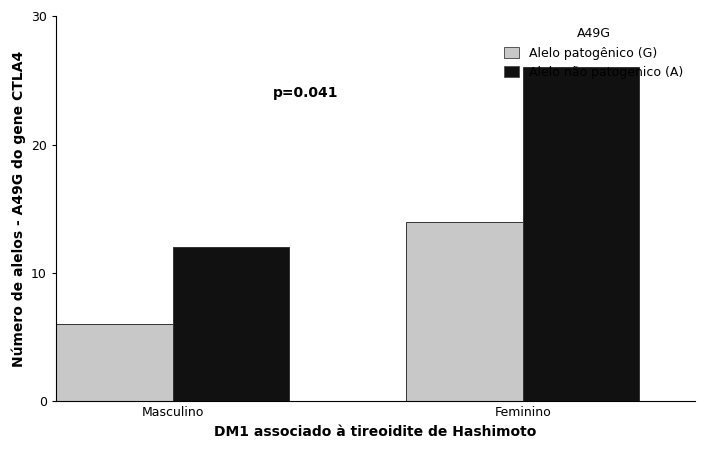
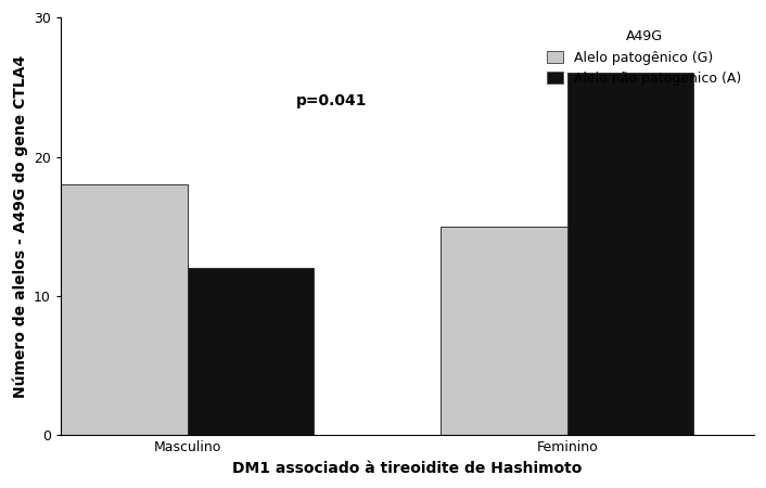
Alelo patogênico (G)/Masculino: 6 -> 18
Alelo patogênico (G)/Feminino: 14 -> 15
